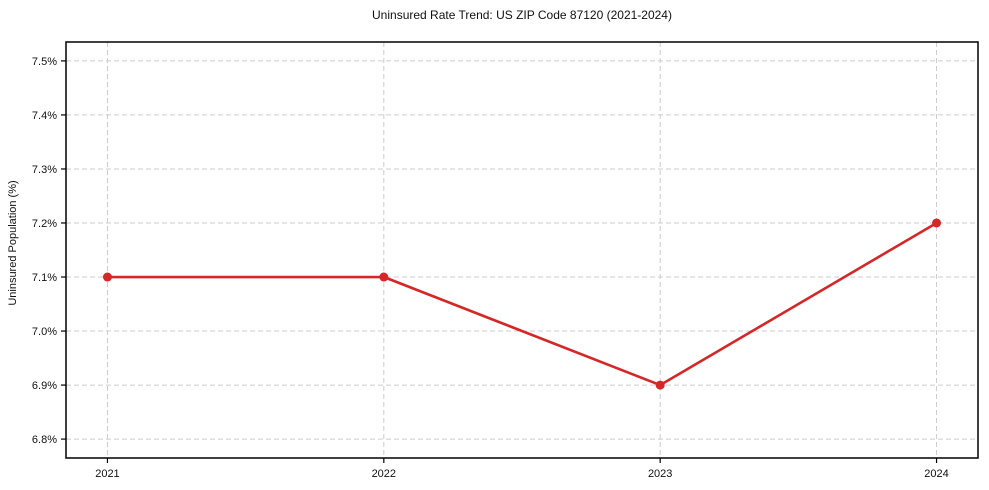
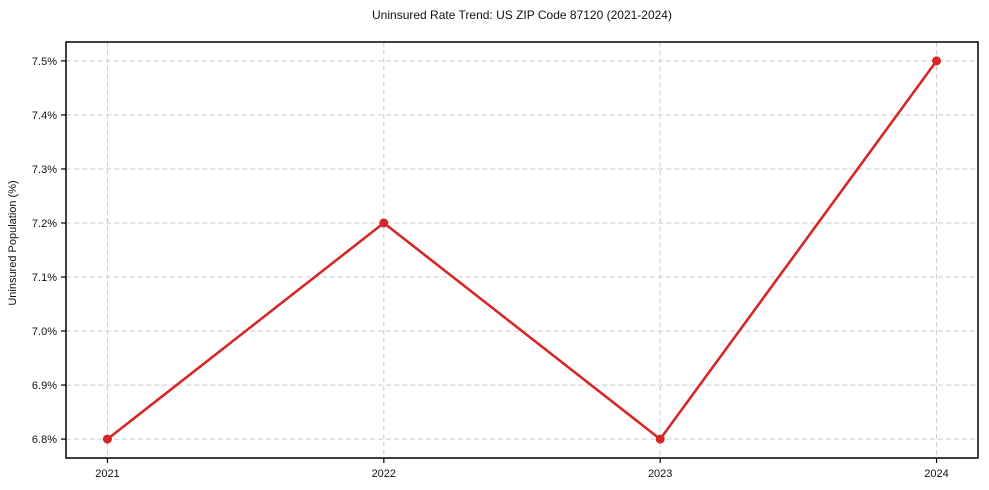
2021: 7.1% -> 6.8%
2022: 7.1% -> 7.2%
2023: 6.9% -> 6.8%
2024: 7.2% -> 7.5%
